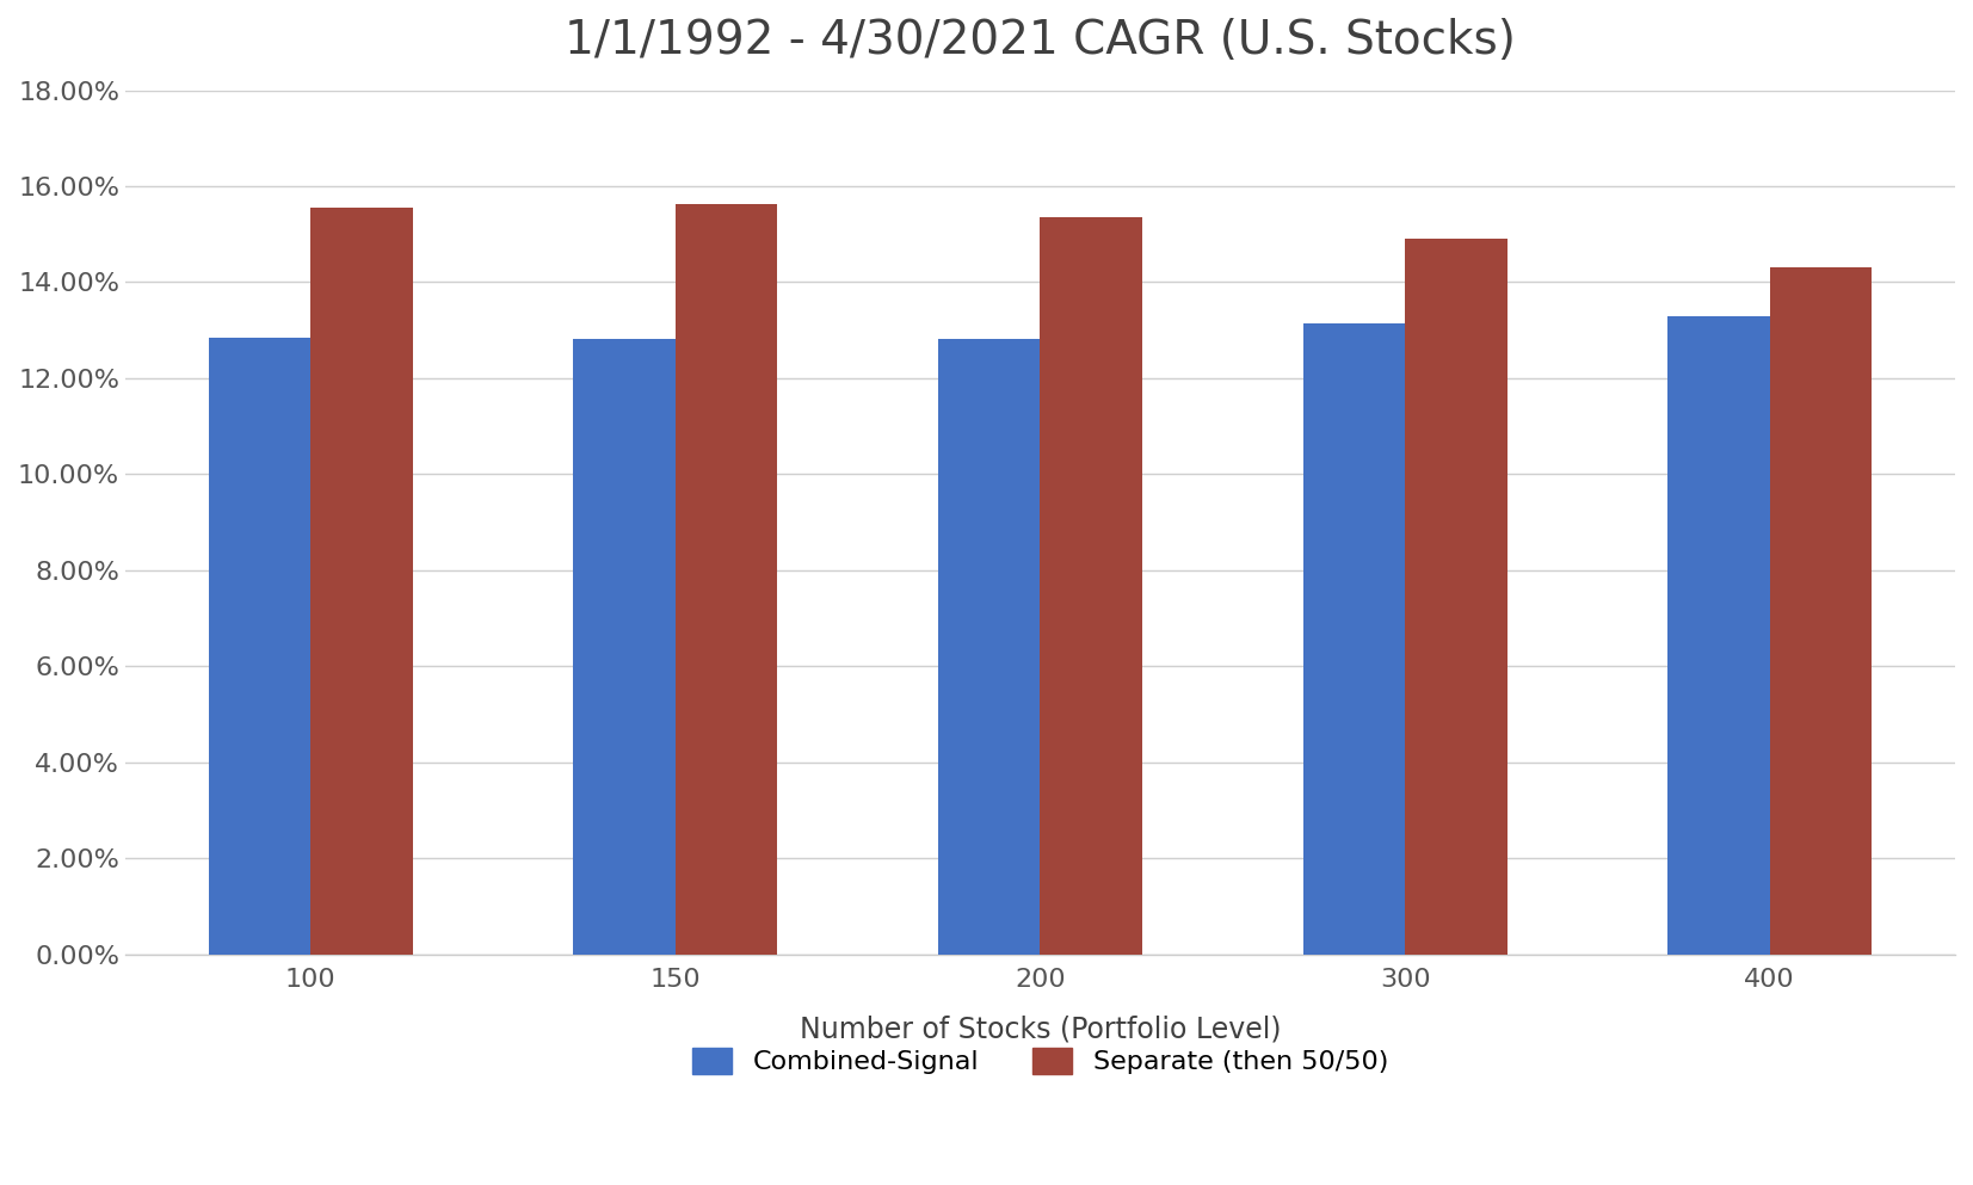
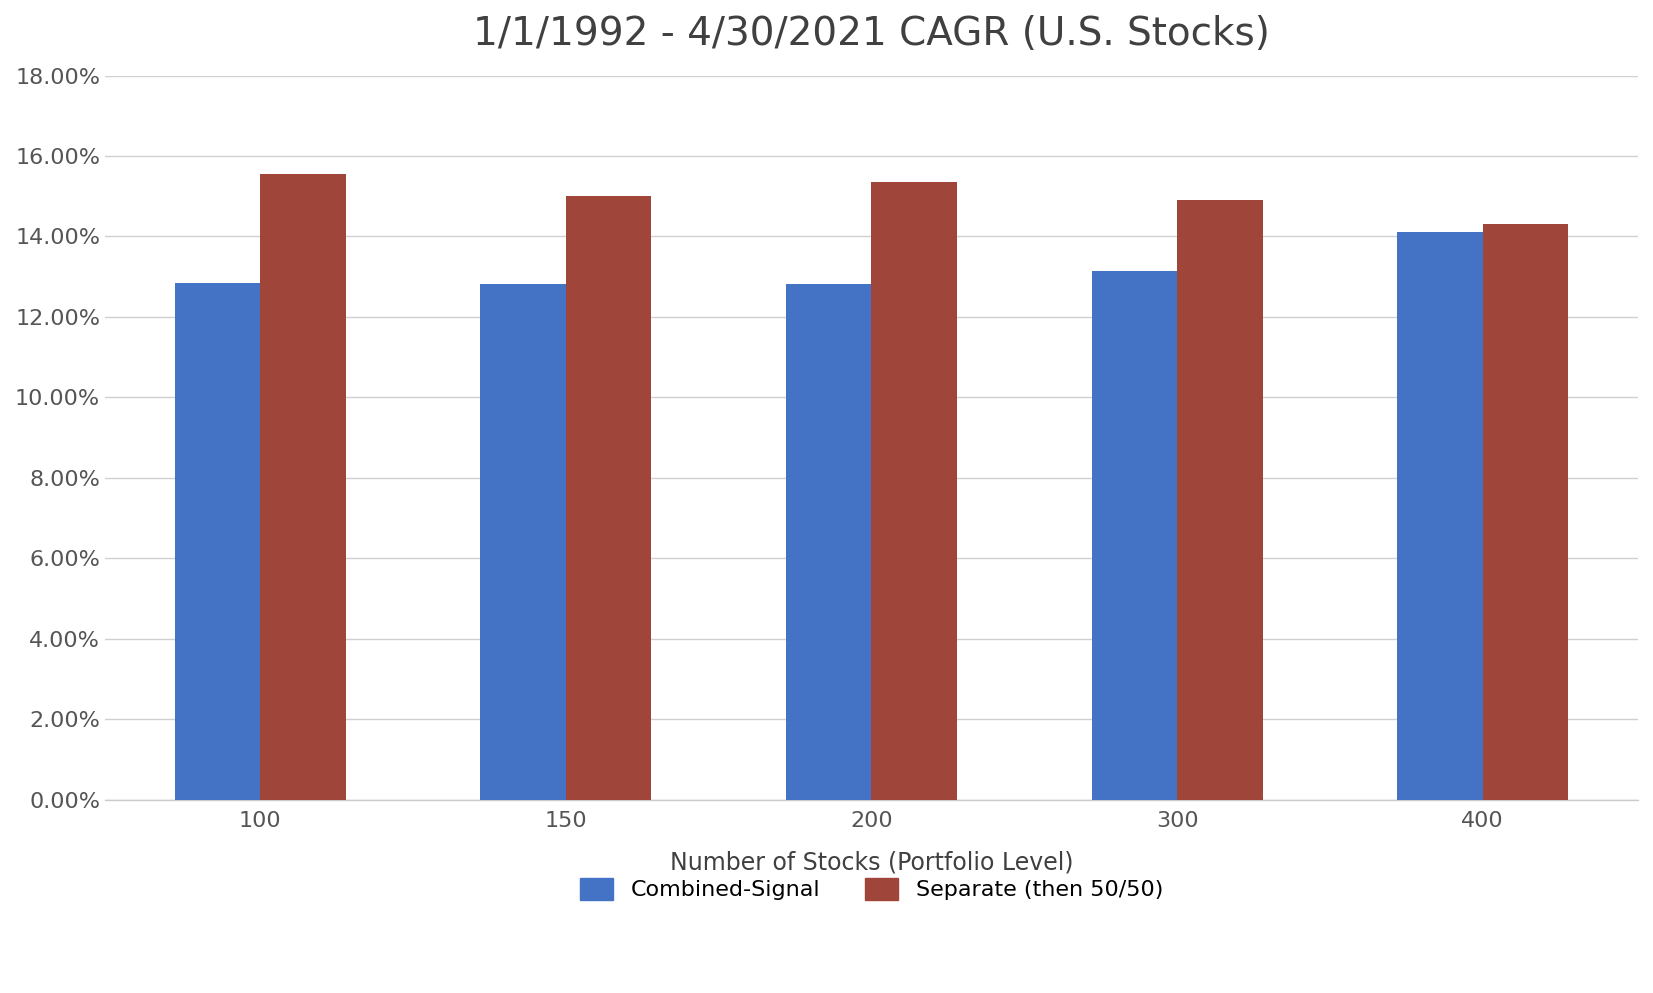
Separate (then 50/50)/150: 15.63% -> 15.00%
Combined-Signal/400: 13.30% -> 14.10%
